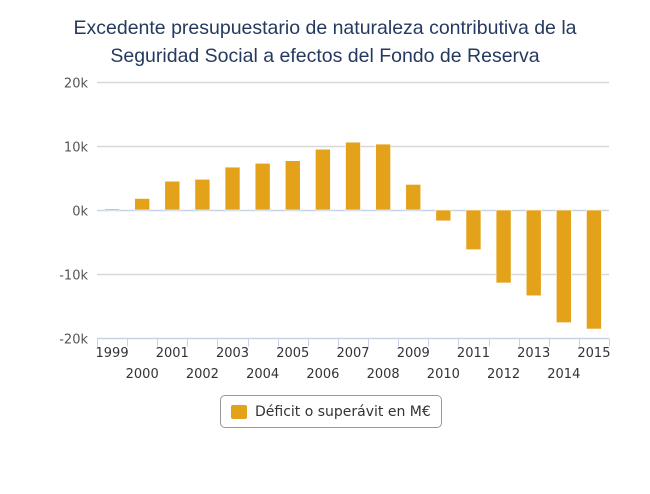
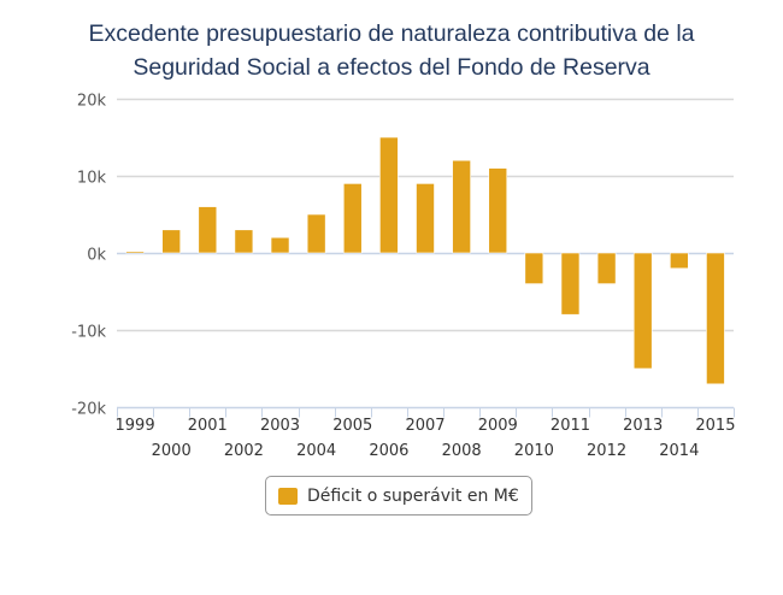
2000: 2k -> 3k
2001: 4k -> 6k
2002: 5k -> 3k
2003: 7k -> 2k
2004: 7k -> 5k
2005: 8k -> 9k
2006: 10k -> 15k
2007: 11k -> 9k
2008: 10k -> 12k
2009: 4k -> 11k
2010: -2k -> -4k
2011: -6k -> -8k
2012: -11k -> -4k
2013: -13k -> -15k
2014: -18k -> -2k
2015: -19k -> -17k
